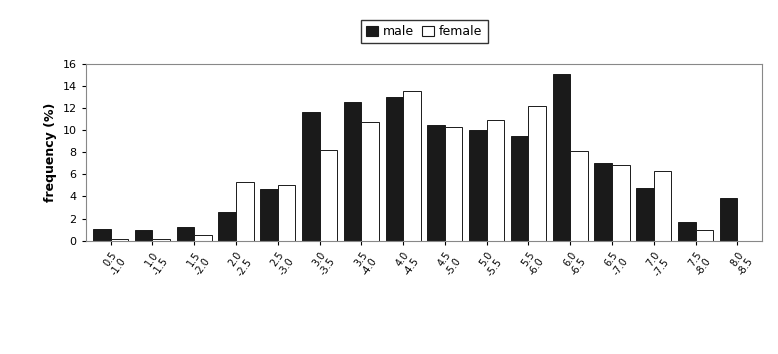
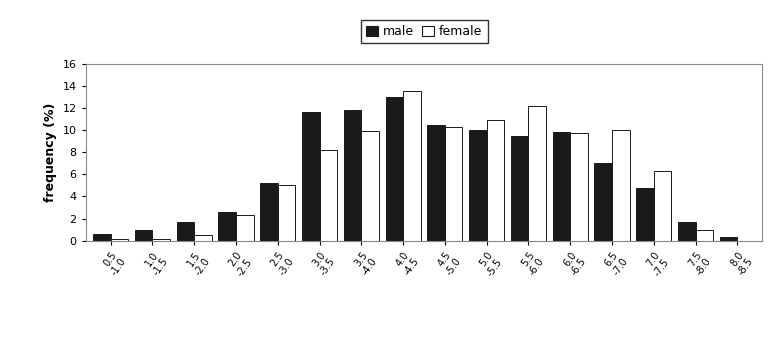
male/0.5 -1.0: 1.1 -> 0.6
male/1.5 -2.0: 1.2 -> 1.7
female/2.0 -2.5: 5.3 -> 2.3
male/2.5 -3.0: 4.7 -> 5.2
male/3.5 -4.0: 12.5 -> 11.8
female/3.5 -4.0: 10.7 -> 9.9
male/6.0 -6.5: 15.1 -> 9.8
female/6.0 -6.5: 8.1 -> 9.7
female/6.5 -7.0: 6.8 -> 10.0
male/8.0 -8.5: 3.9 -> 0.3
